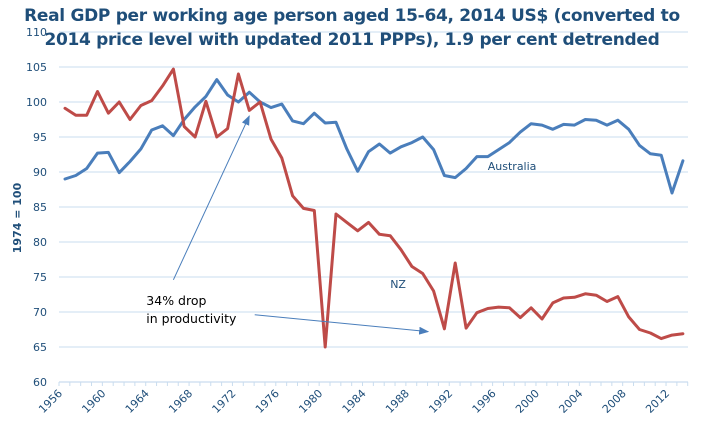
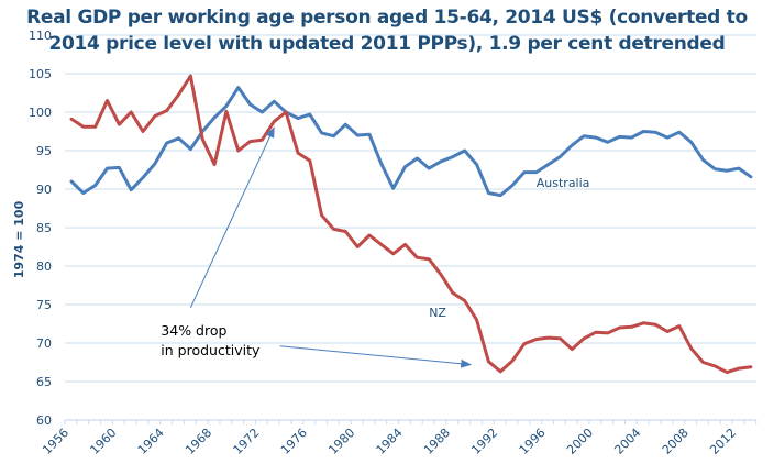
Australia/1956: 89 -> 91
NZ/1968: 95 -> 93
NZ/1972: 104 -> 96
NZ/1976: 92 -> 94
NZ/1980: 65 -> 82
NZ/1992: 77 -> 66
NZ/2000: 69 -> 71
Australia/2012: 87 -> 93
